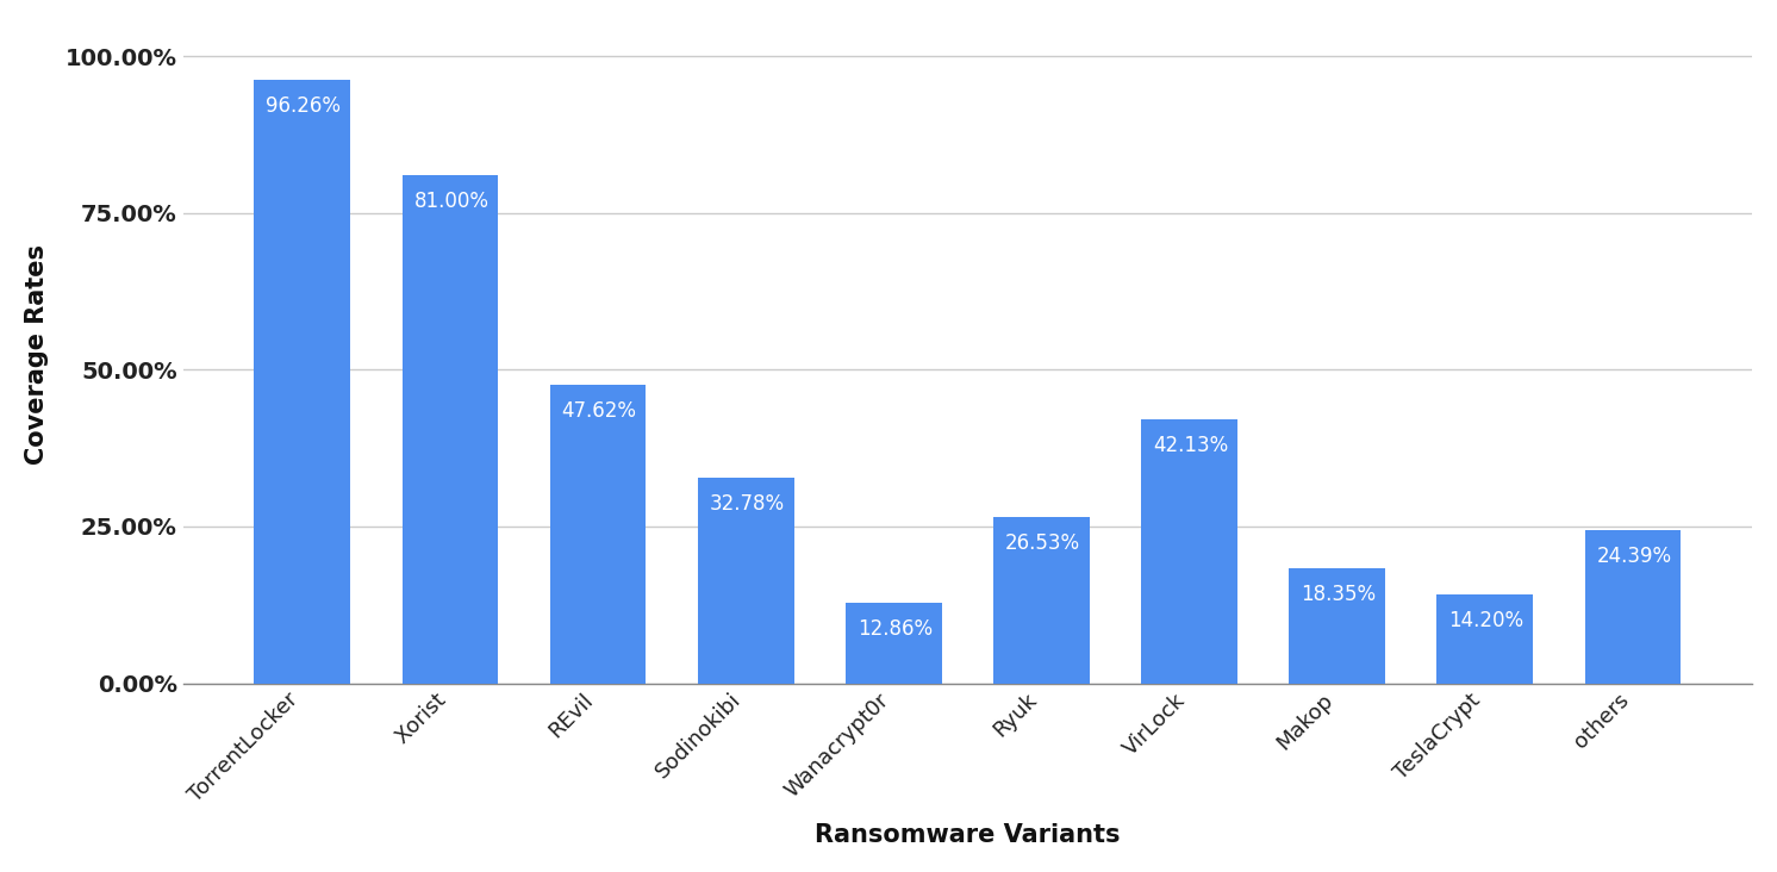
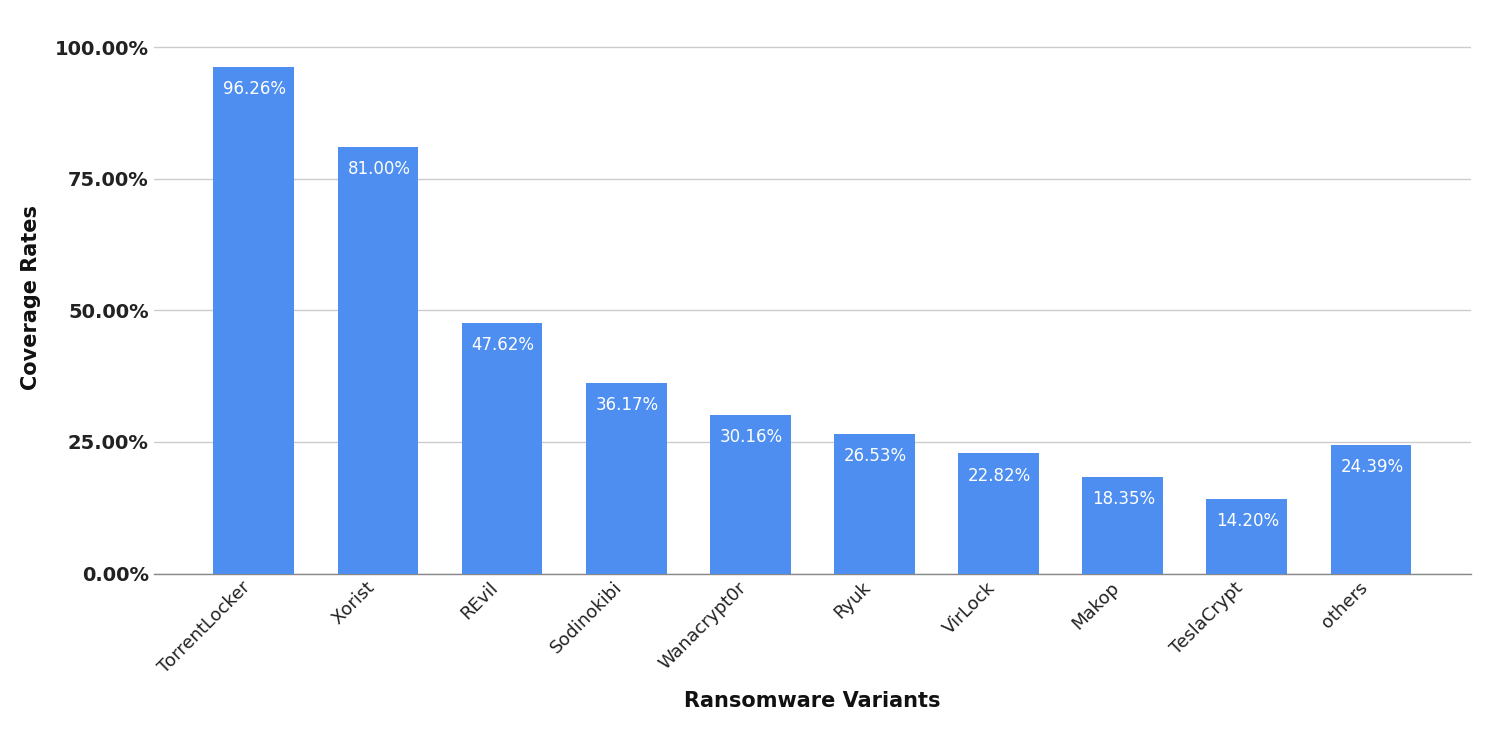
Sodinokibi: 32.78% -> 36.17%
Wanacrypt0r: 12.86% -> 30.16%
VirLock: 42.13% -> 22.82%
